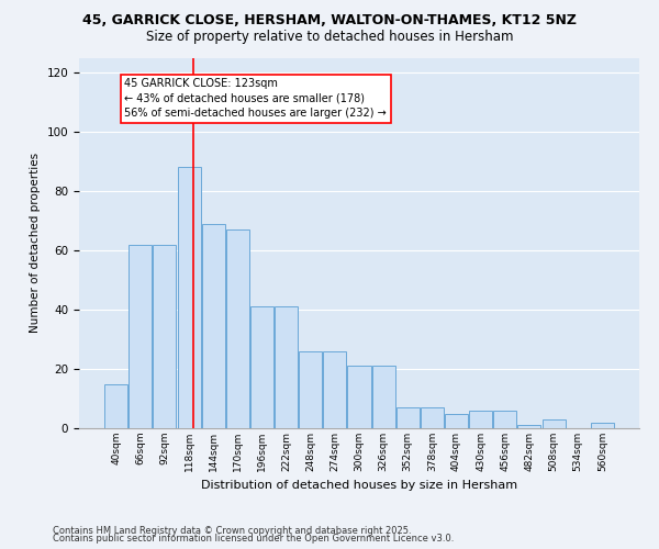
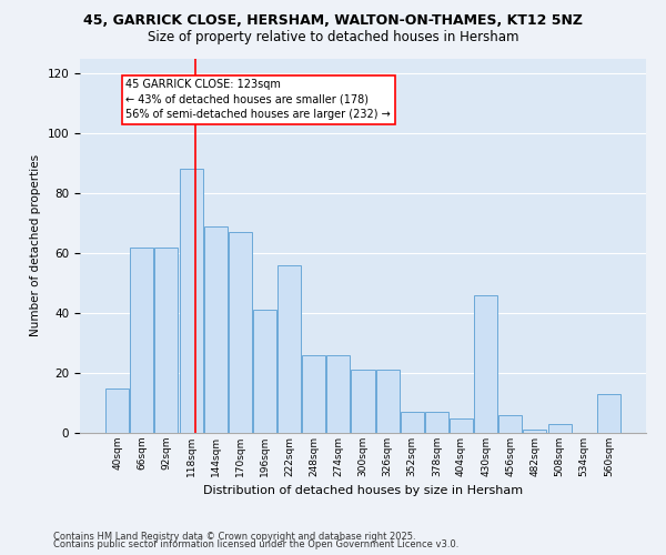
222sqm: 41 -> 56
430sqm: 6 -> 46
560sqm: 2 -> 13
